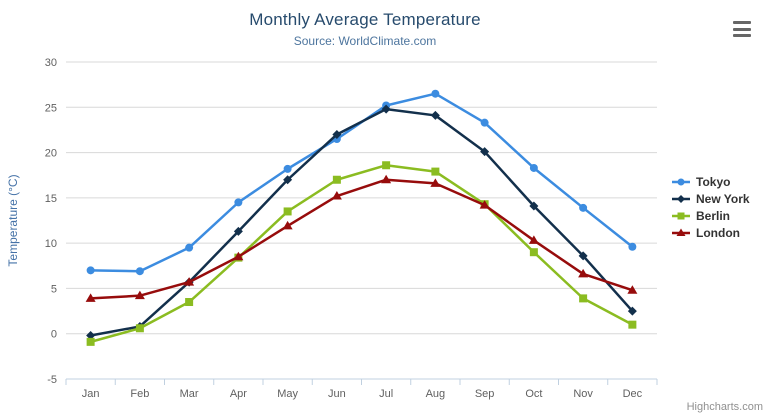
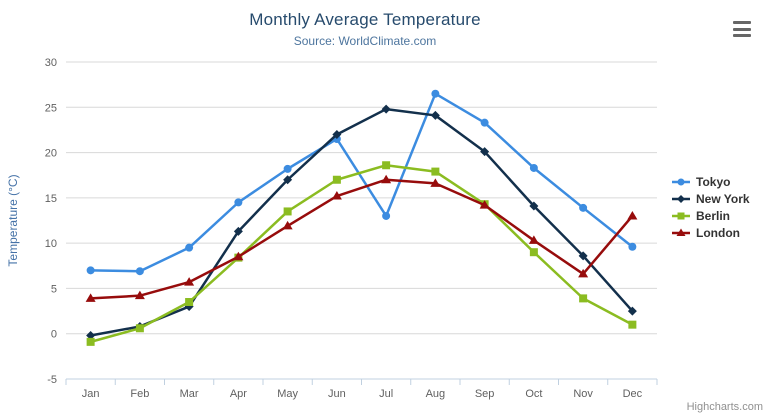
New York/Mar: 6 -> 3
Tokyo/Jul: 25 -> 13
London/Dec: 5 -> 13
